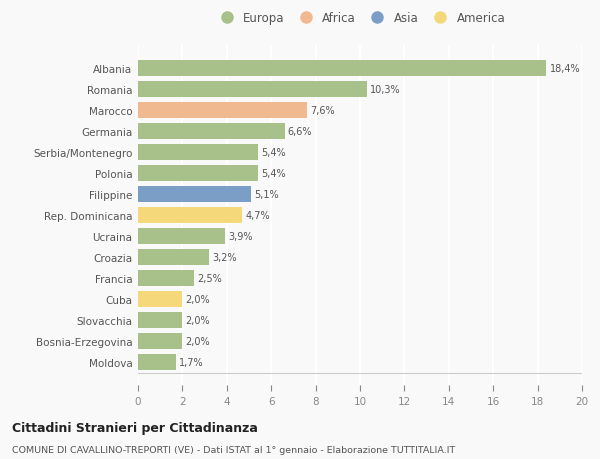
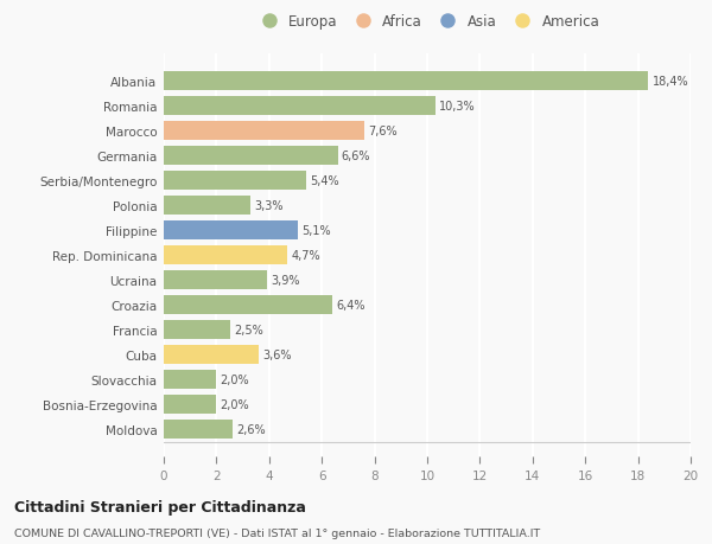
Polonia: 5,4% -> 3,3%
Croazia: 3,2% -> 6,4%
Cuba: 2,0% -> 3,6%
Moldova: 1,7% -> 2,6%
